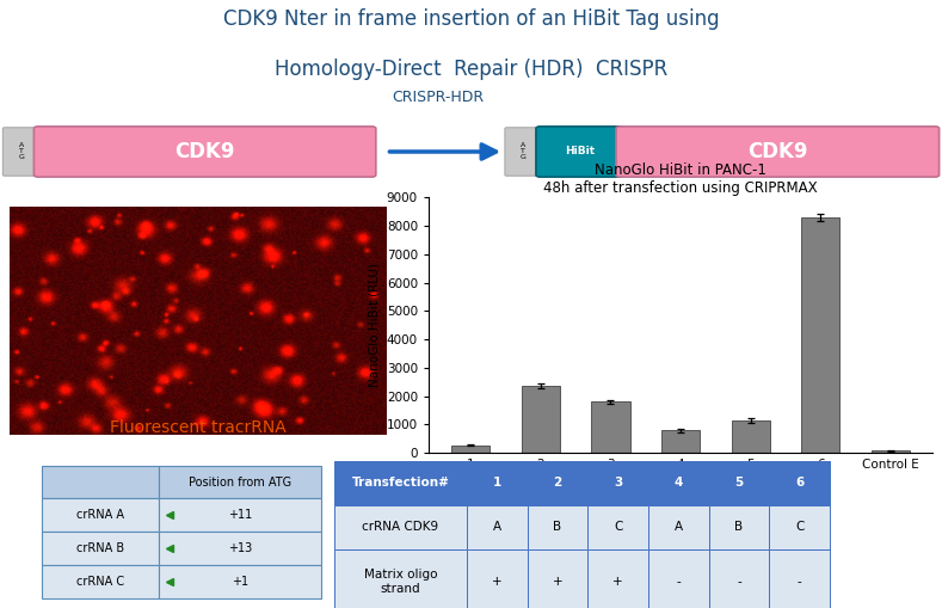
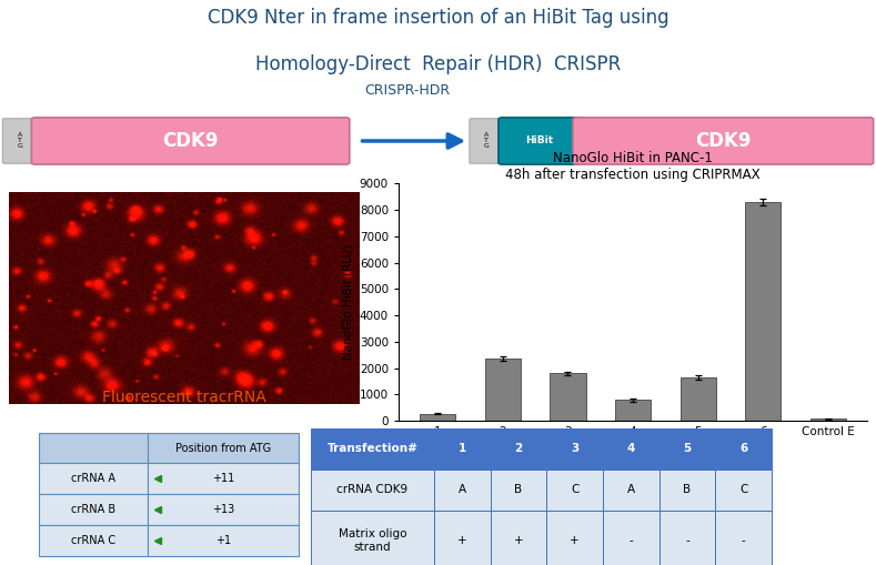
5: 1150 -> 1650
